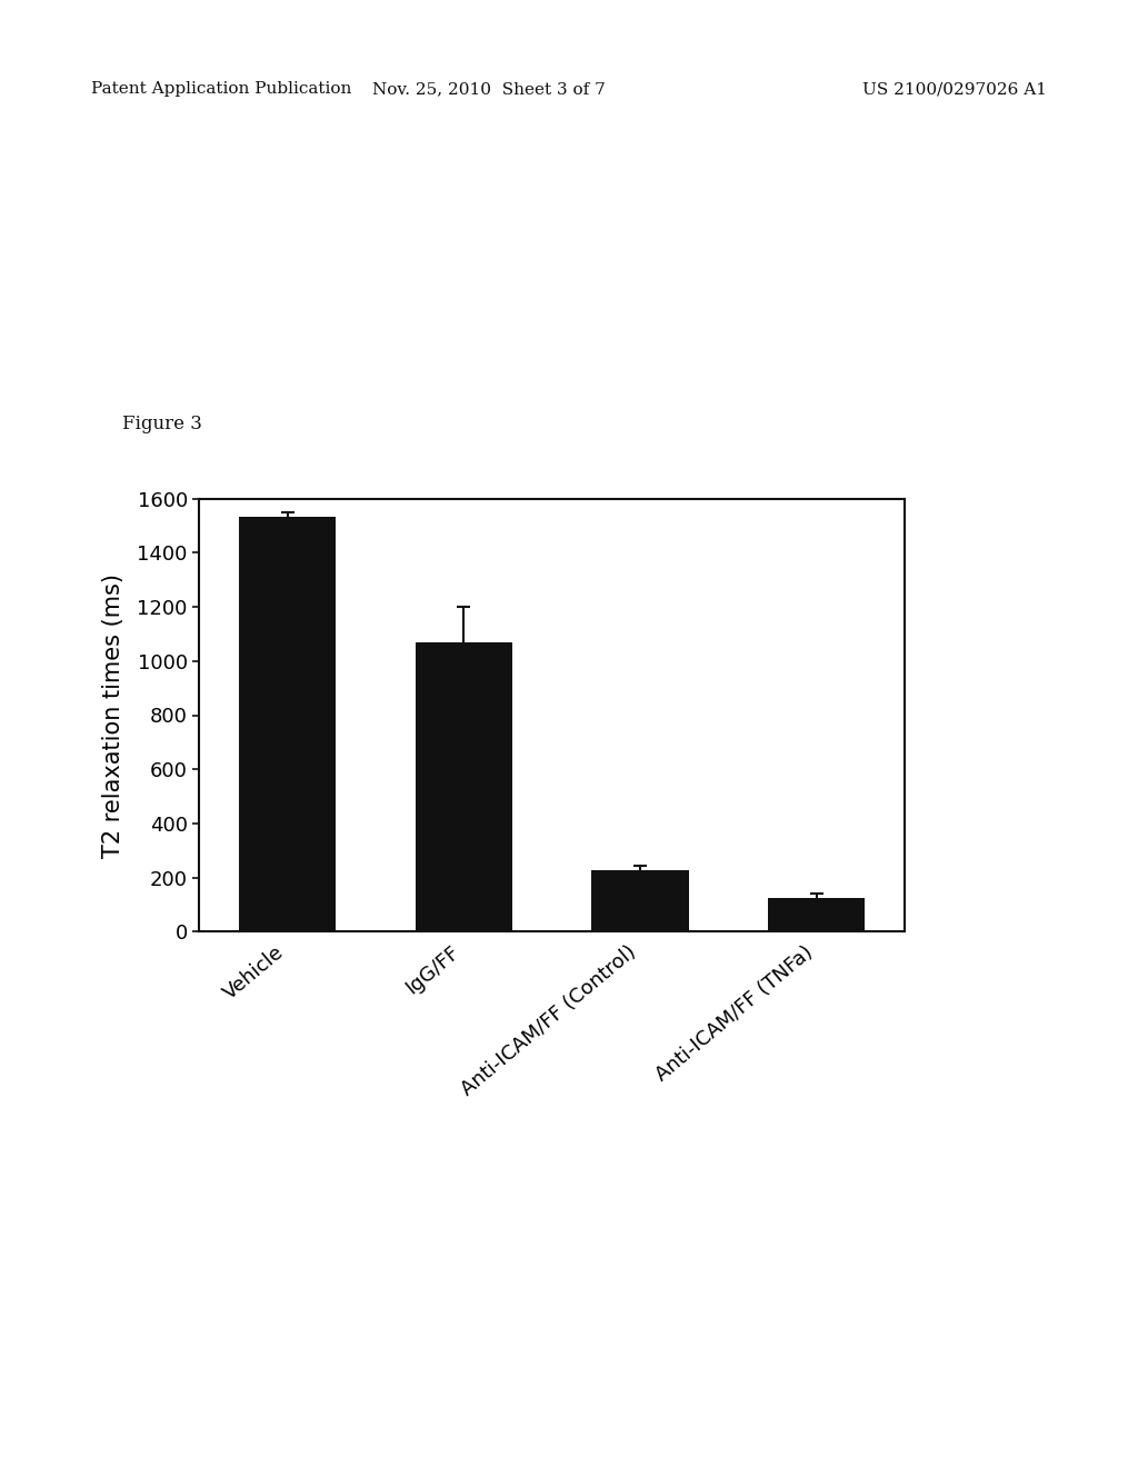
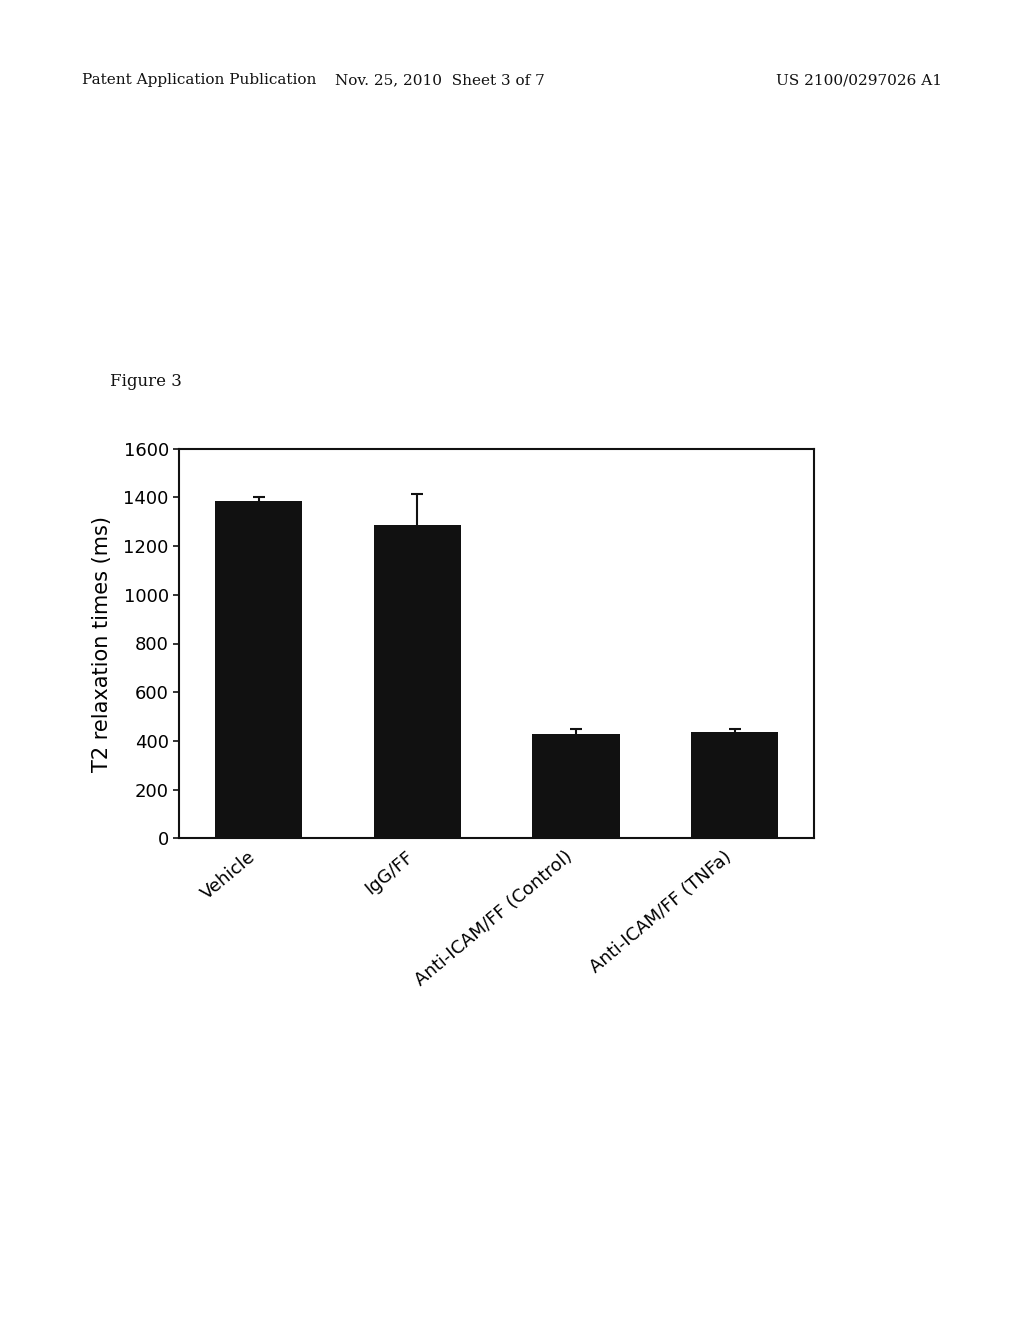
Vehicle: 1535 -> 1385
IgG/FF: 1070 -> 1285
Anti-ICAM/FF (Control): 225 -> 430
Anti-ICAM/FF (TNFa): 125 -> 435
